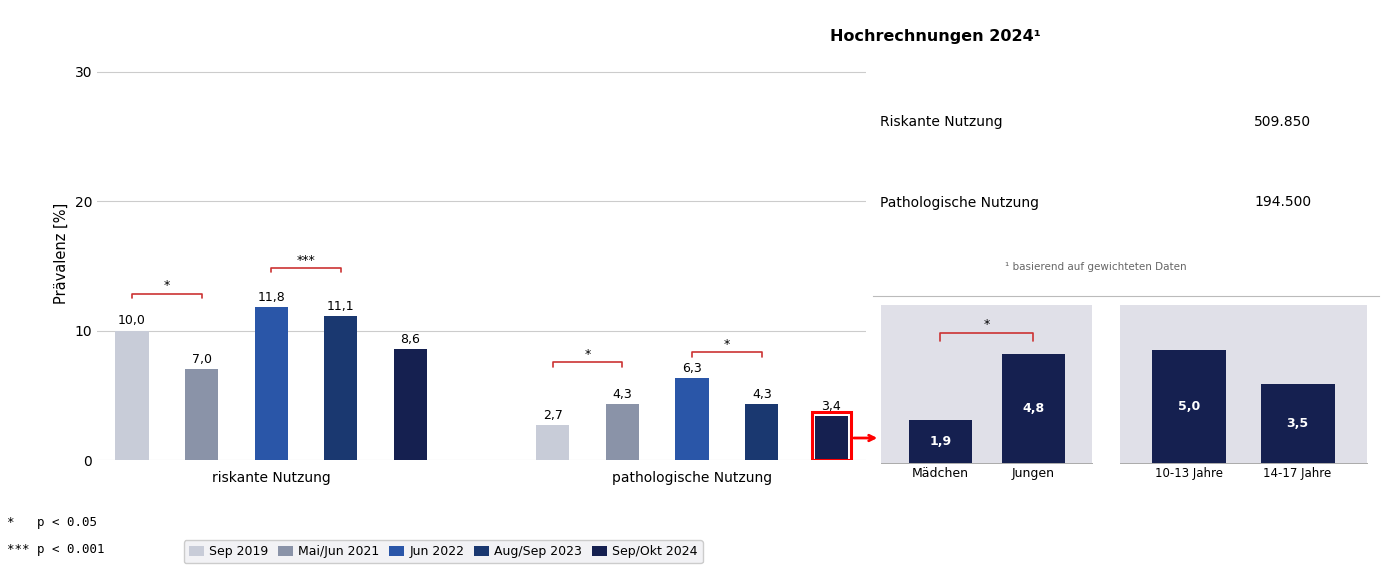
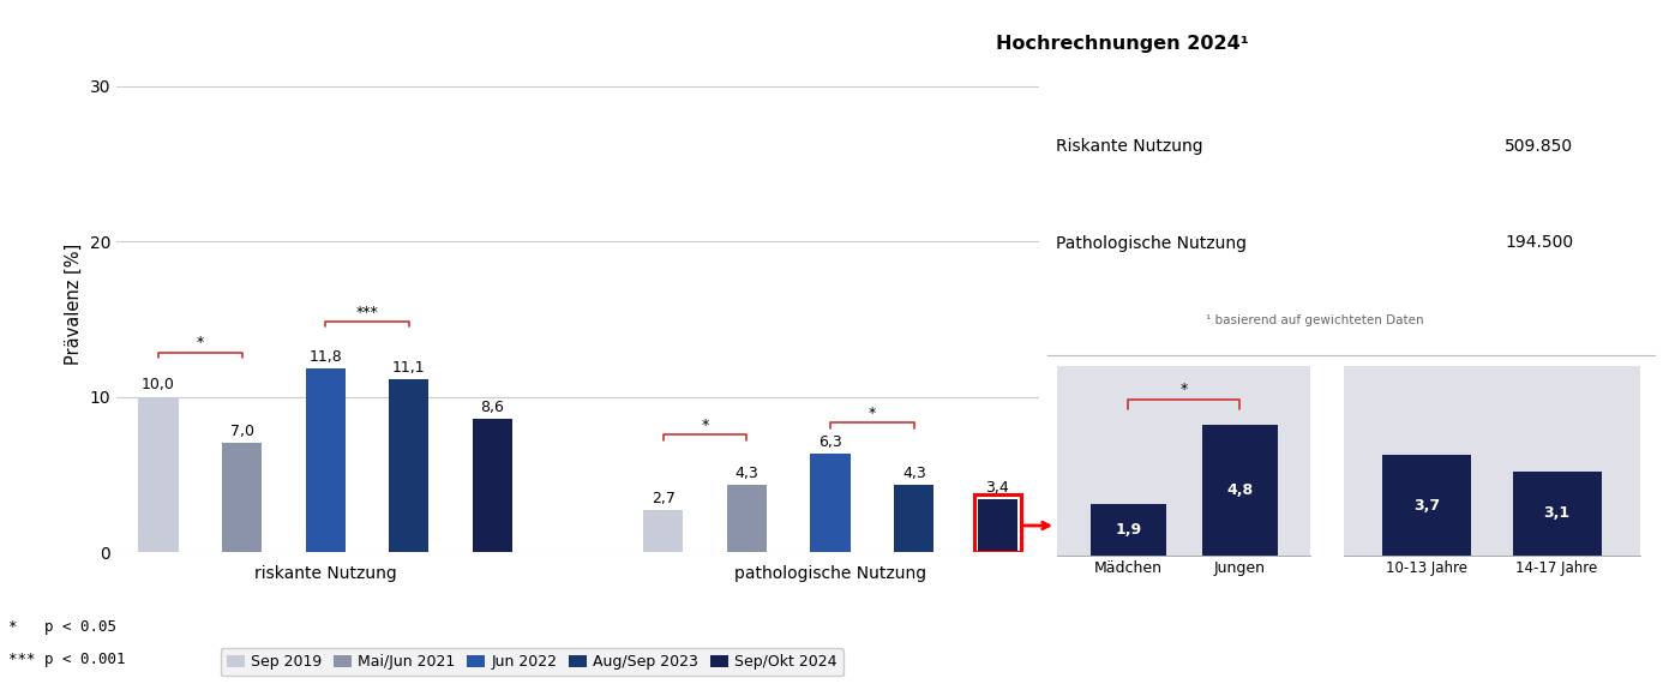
10-13 Jahre: 5,0 -> 3,7
14-17 Jahre: 3,5 -> 3,1
